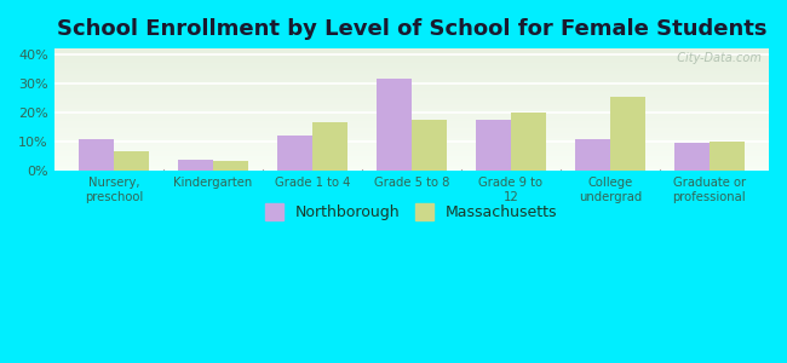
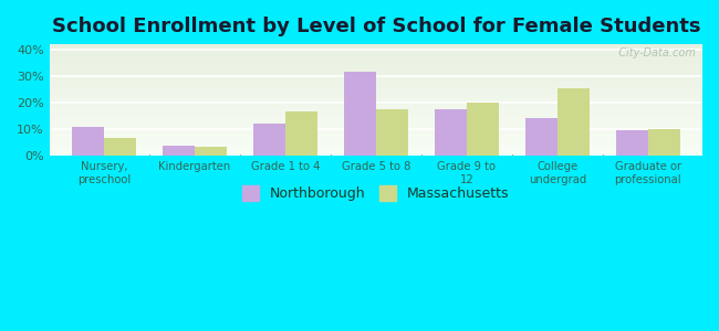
Northborough/College undergrad: 11.0% -> 14.0%
